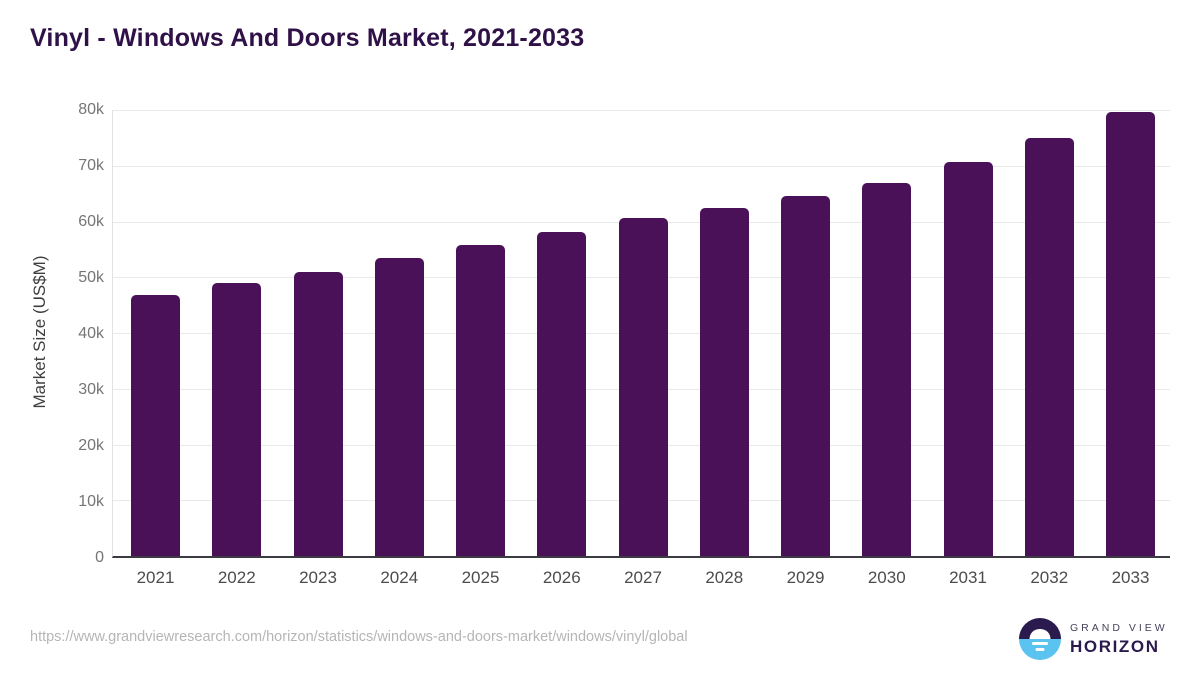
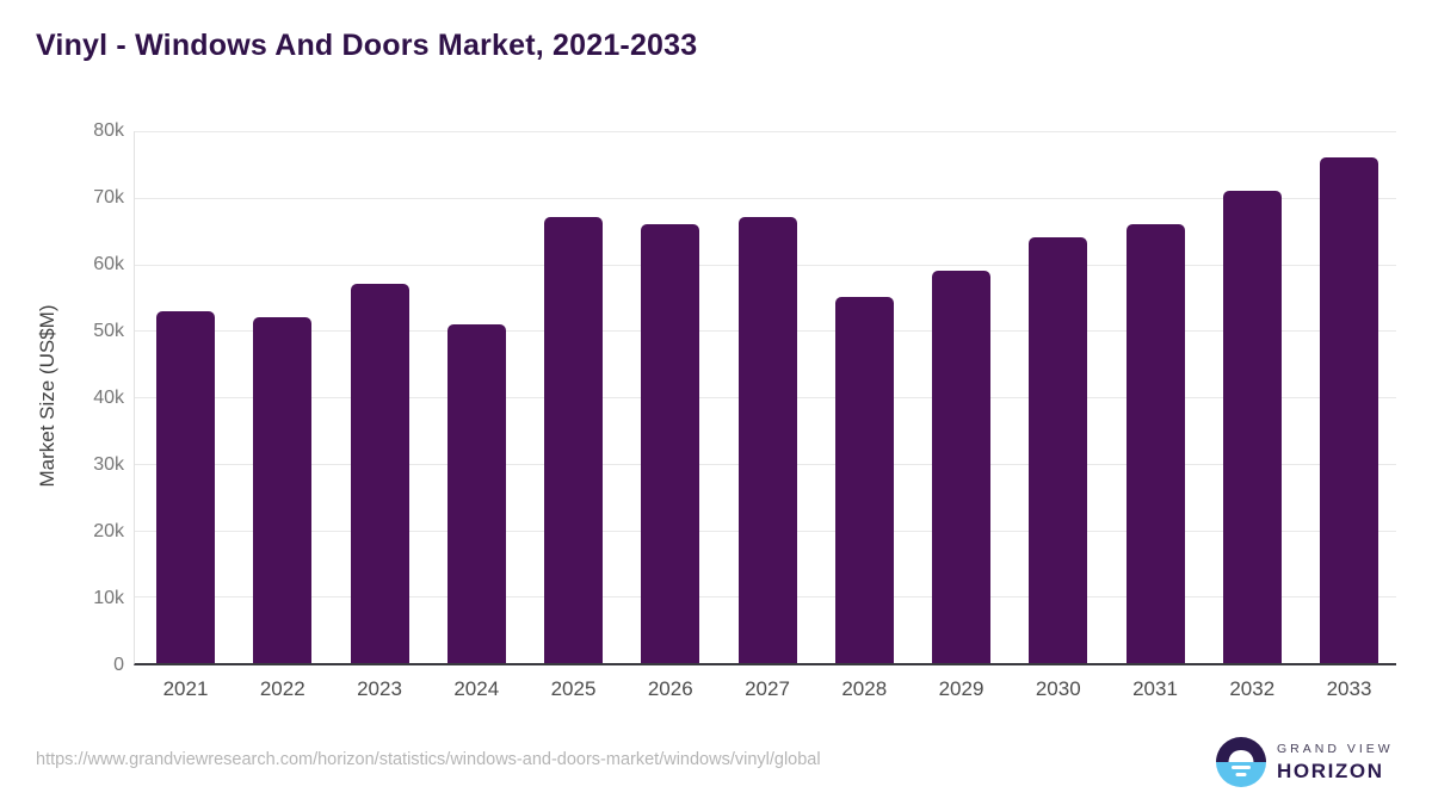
2021: 47k -> 53k
2022: 49k -> 52k
2023: 51k -> 57k
2024: 53k -> 51k
2025: 56k -> 67k
2026: 58k -> 66k
2027: 61k -> 67k
2028: 62k -> 55k
2029: 65k -> 59k
2030: 67k -> 64k
2031: 71k -> 66k
2032: 75k -> 71k
2033: 80k -> 76k
